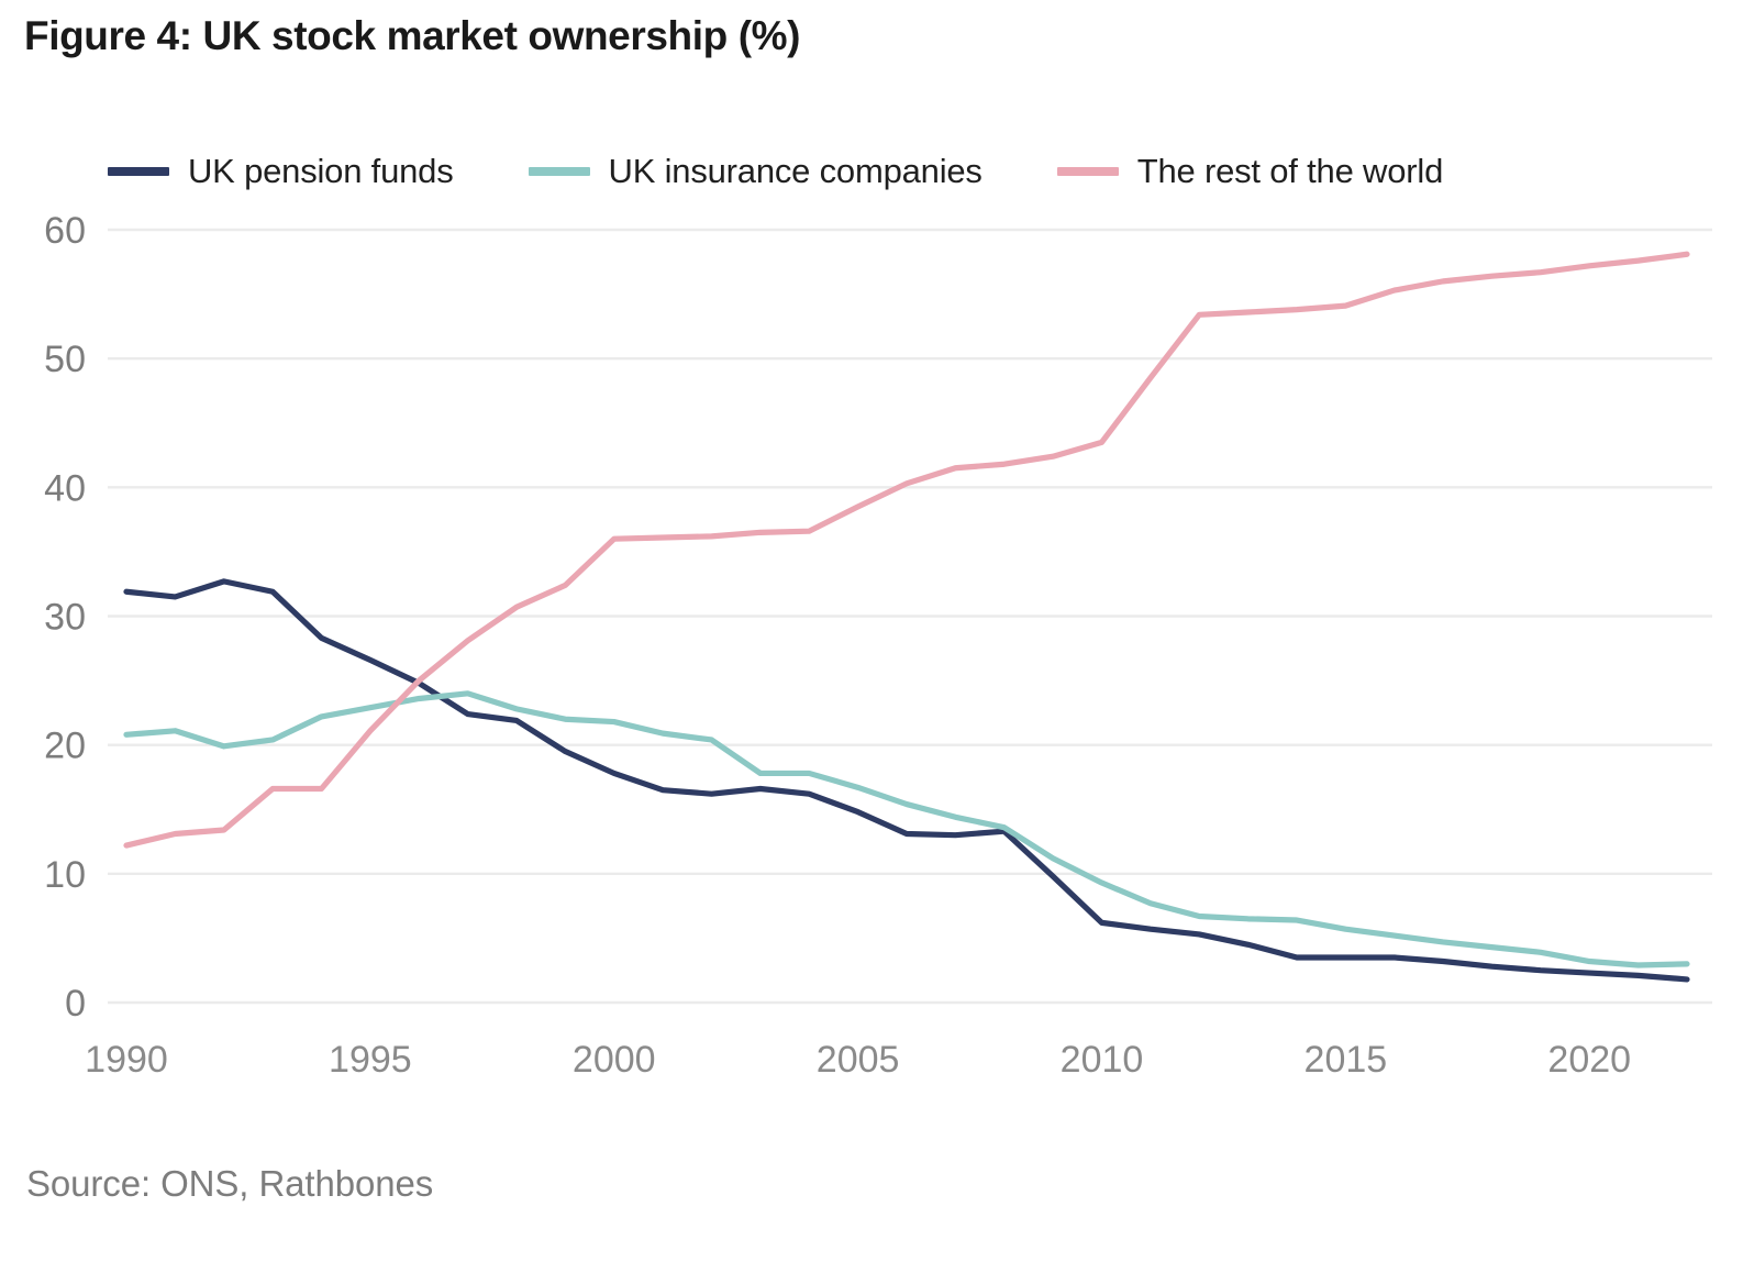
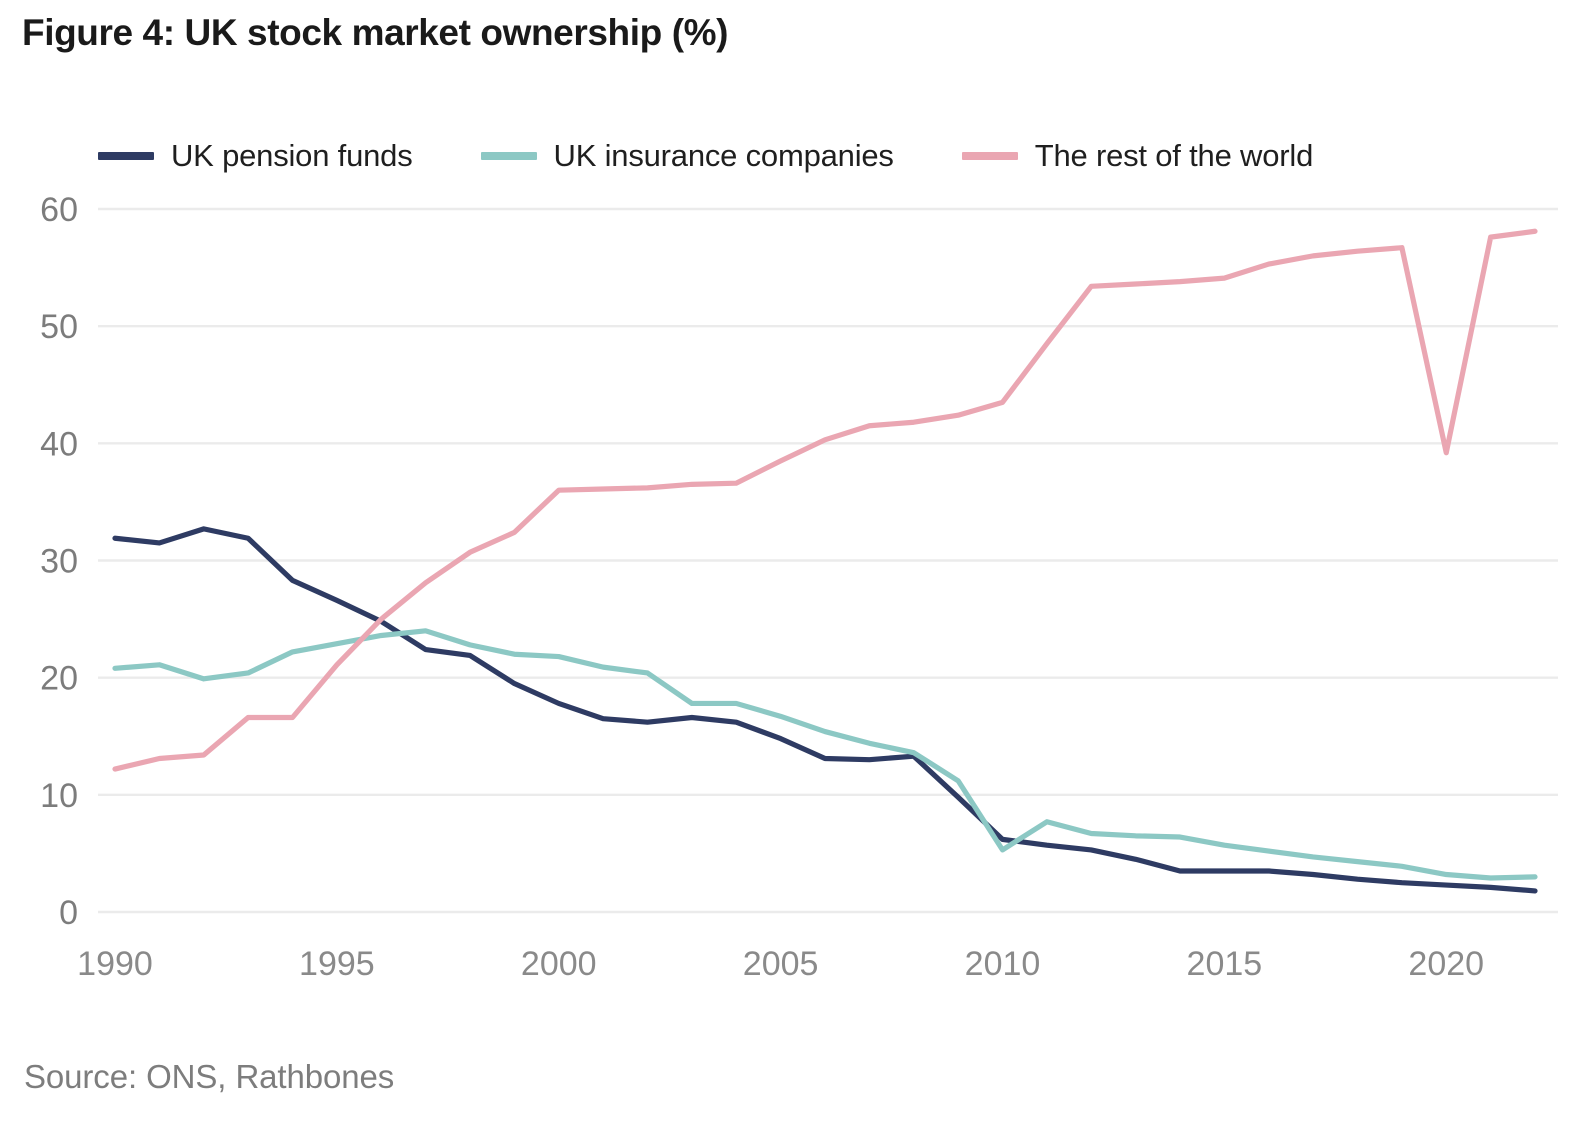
UK insurance companies/2010: 9.3 -> 5.3
The rest of the world/2020: 57.2 -> 39.2
